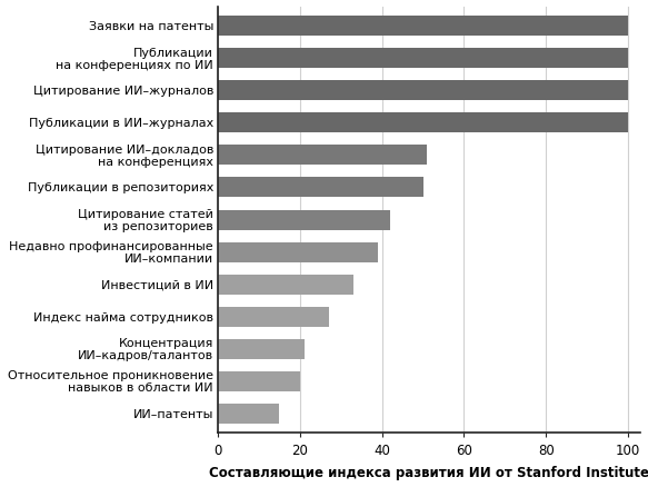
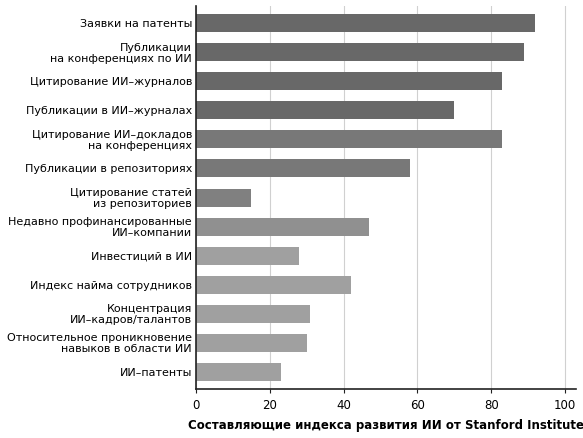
Заявки на патенты: 100 -> 92
Публикации на конференциях по ИИ: 100 -> 89
Цитирование ИИ–журналов: 100 -> 83
Публикации в ИИ–журналах: 100 -> 70
Цитирование ИИ–докладов на конференциях: 51 -> 83
Публикации в репозиториях: 50 -> 58
Цитирование статей из репозиториев: 42 -> 15
Недавно профинансированные ИИ–компании: 39 -> 47
Инвестиций в ИИ: 33 -> 28
Индекс найма сотрудников: 27 -> 42
Концентрация ИИ–кадров/талантов: 21 -> 31
Относительное проникновение навыков в области ИИ: 20 -> 30
ИИ–патенты: 15 -> 23
